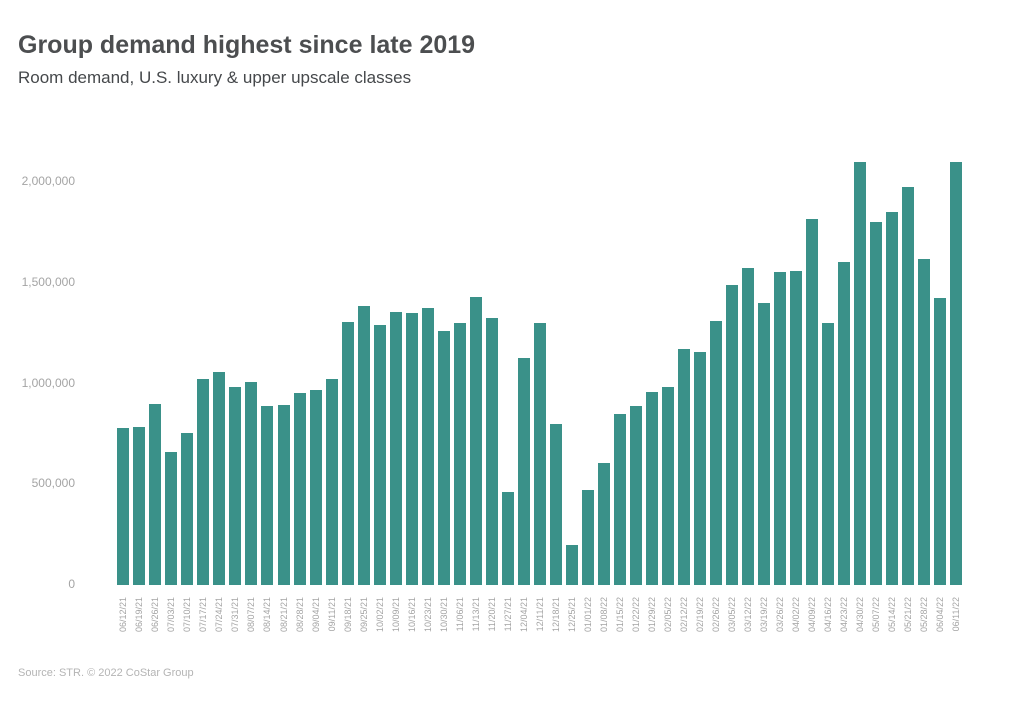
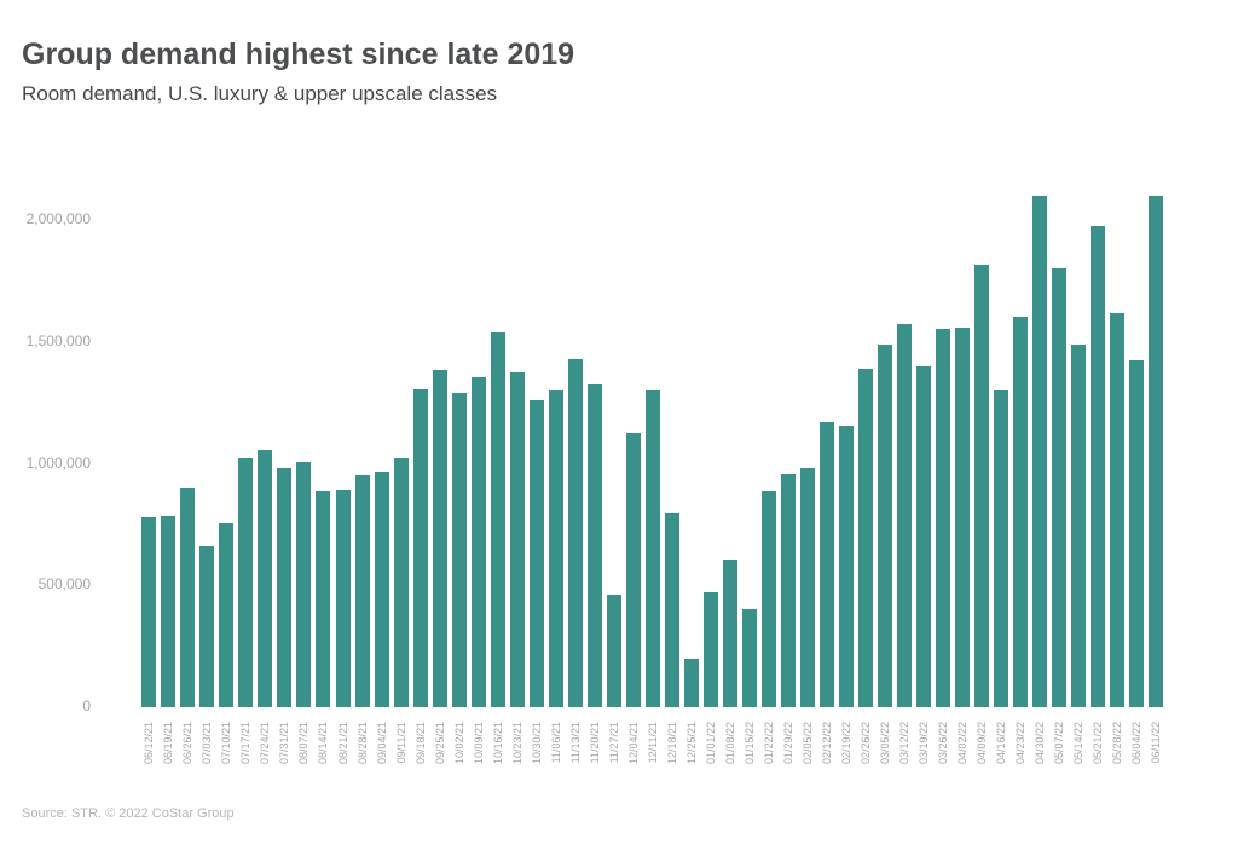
10/16/21: 1350000 -> 1540000
01/15/22: 850000 -> 400000
02/26/22: 1310000 -> 1390000
05/14/22: 1850000 -> 1490000
